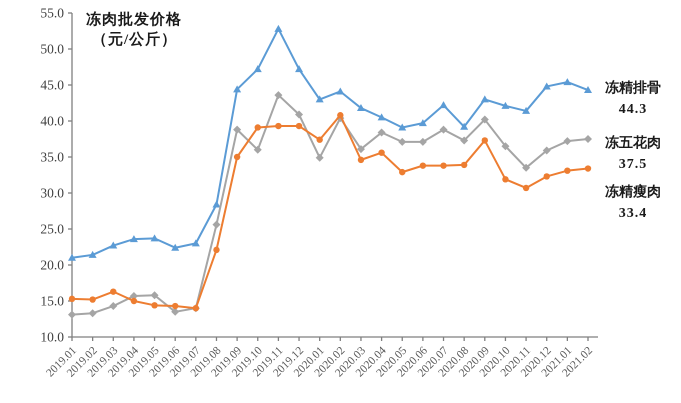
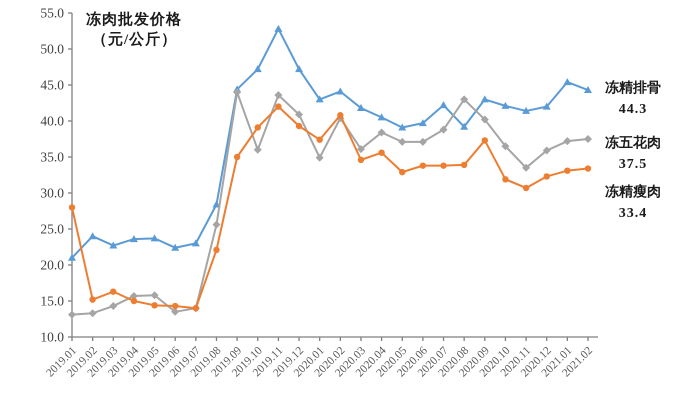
冻精瘦肉/2019.01: 15 -> 28
冻精排骨/2019.02: 21 -> 24
冻五花肉/2019.09: 39 -> 44
冻精瘦肉/2019.11: 39 -> 42
冻五花肉/2020.08: 37 -> 43
冻精排骨/2020.12: 45 -> 42
